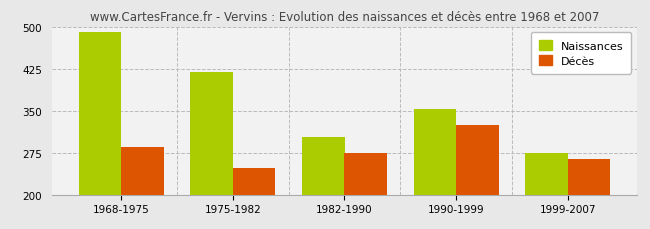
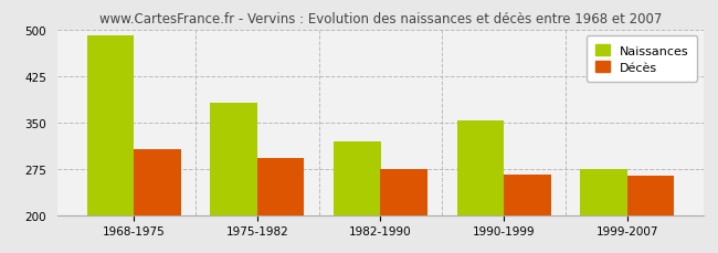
Décès/1968-1975: 284 -> 306
Naissances/1975-1982: 418 -> 382
Décès/1975-1982: 248 -> 292
Naissances/1982-1990: 302 -> 318
Décès/1990-1999: 325 -> 266
